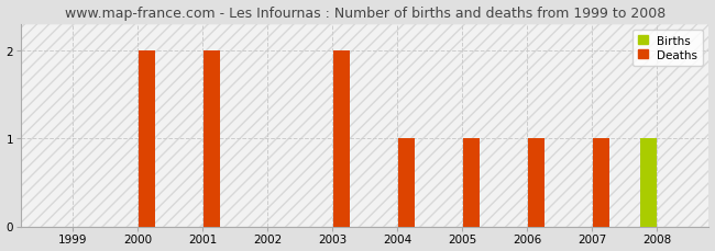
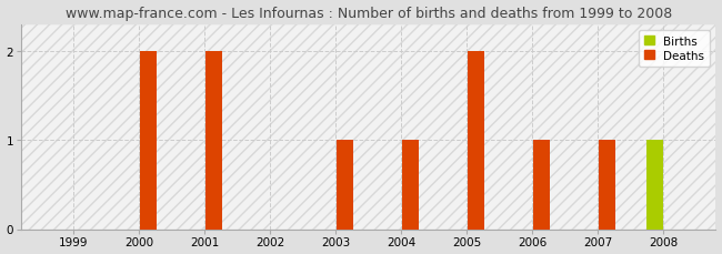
Deaths/2003: 2 -> 1
Deaths/2005: 1 -> 2
